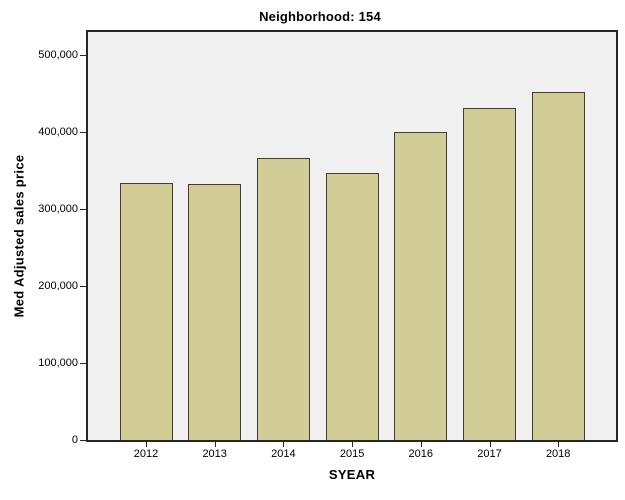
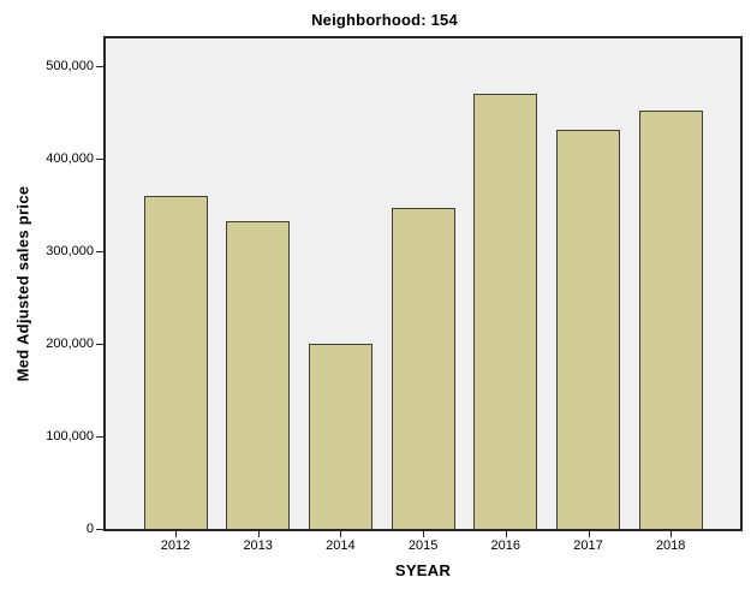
2012: 330000 -> 360000
2014: 370000 -> 200000
2016: 400000 -> 470000
